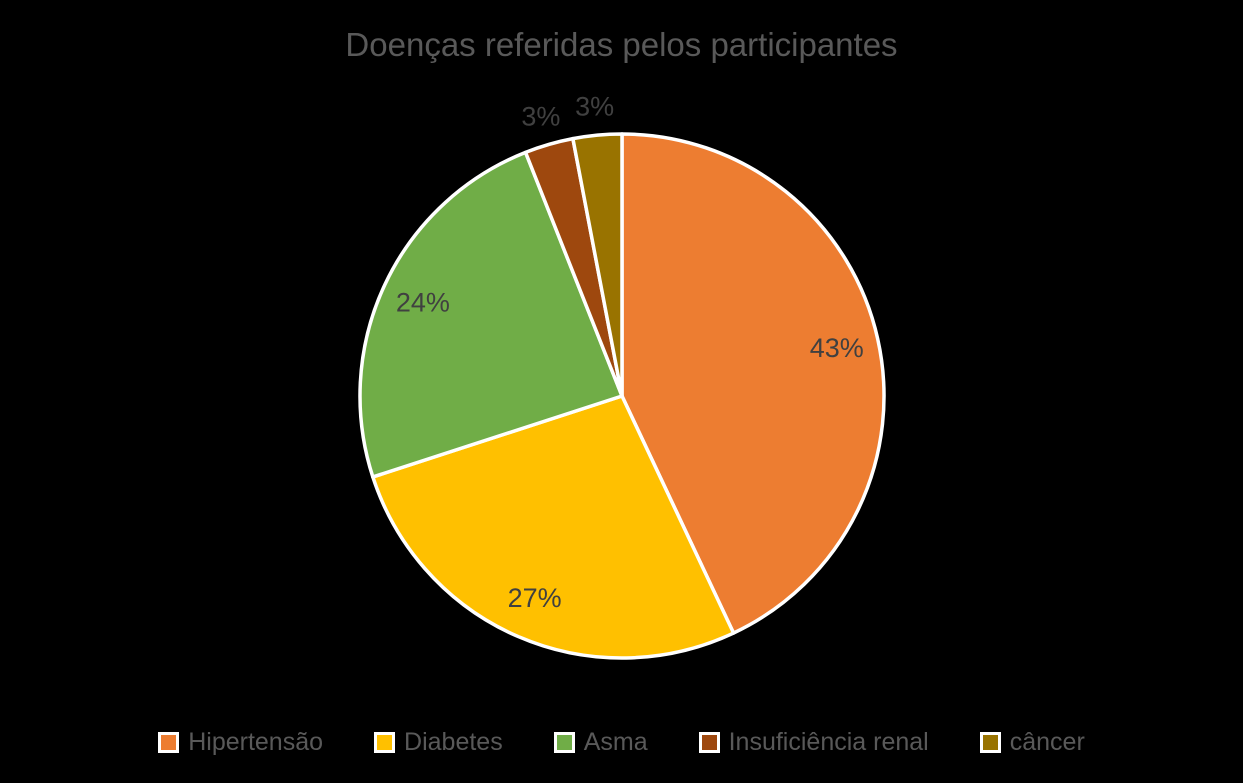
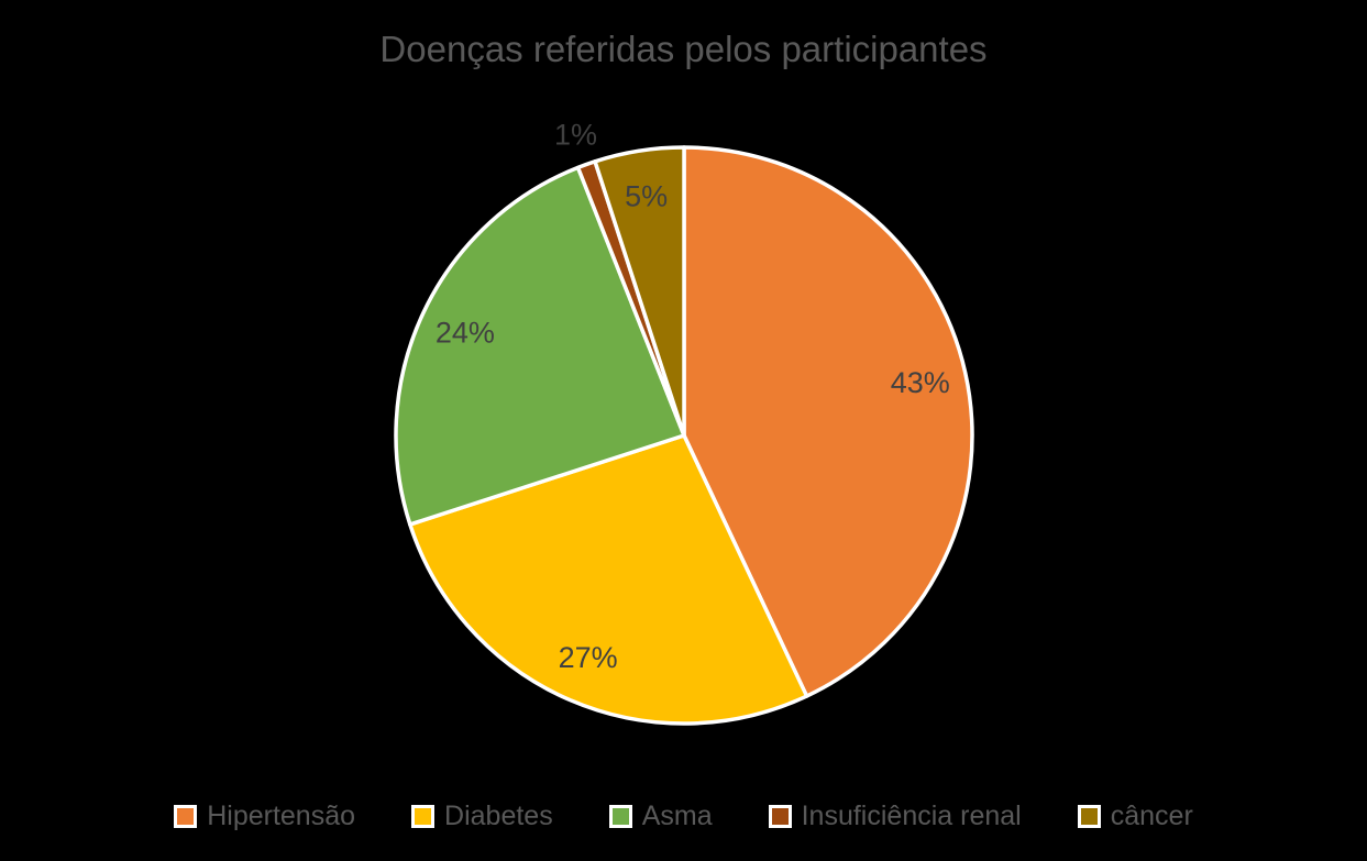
Insuficiência renal: 3% -> 1%
câncer: 3% -> 5%
